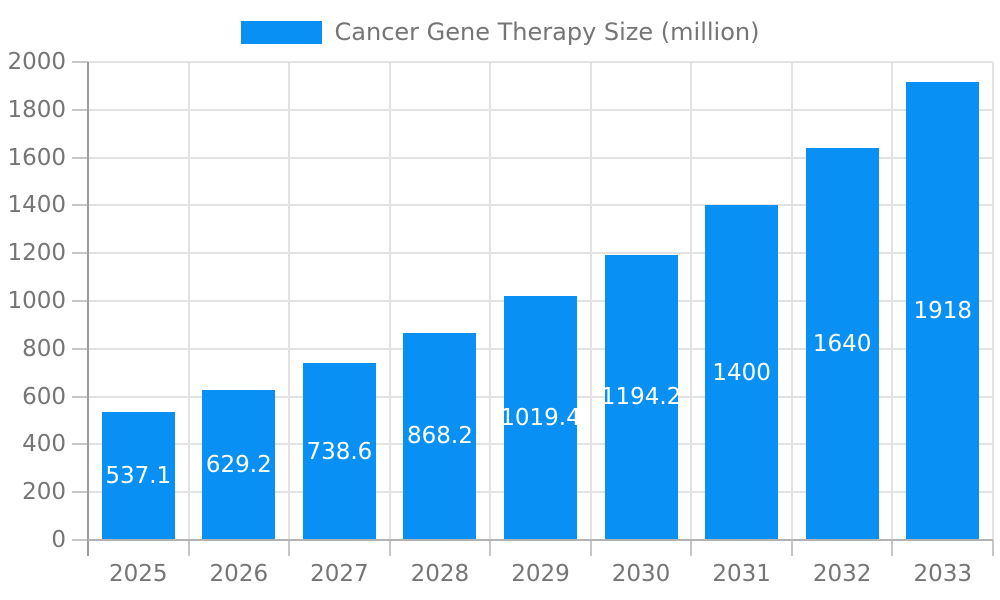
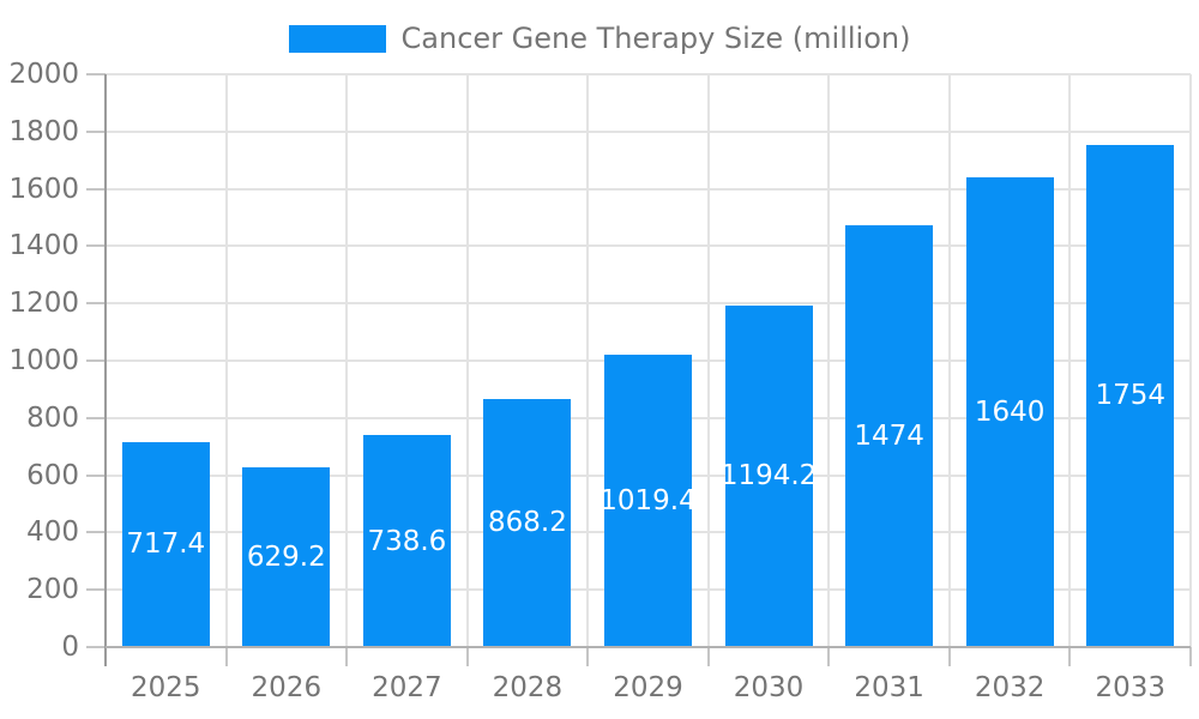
2025: 537.1 -> 717.4
2031: 1400 -> 1474
2033: 1918 -> 1754
